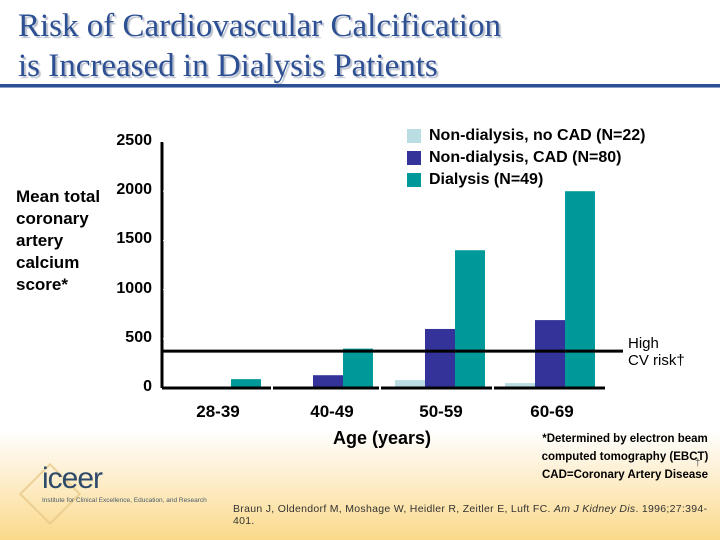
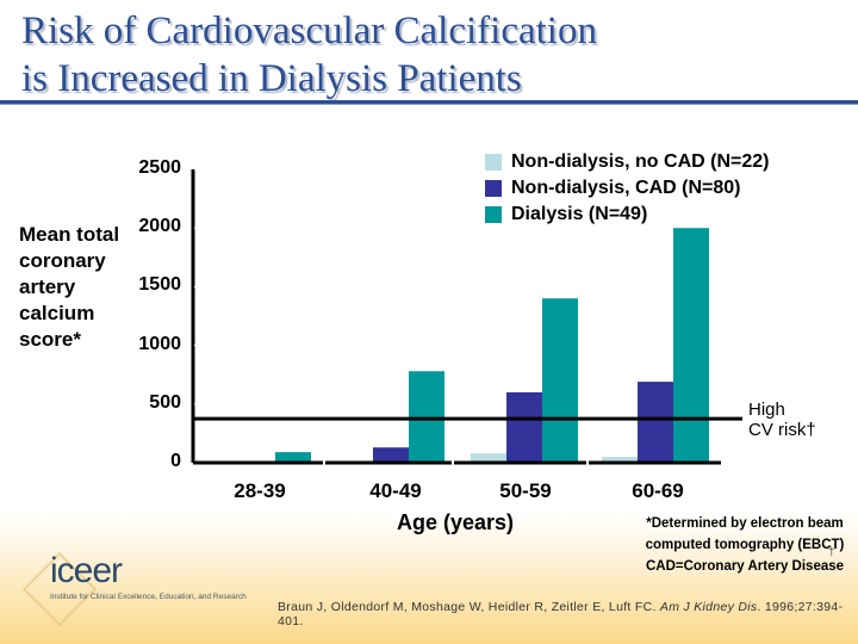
Dialysis (N=49)/40-49: 400 -> 800
